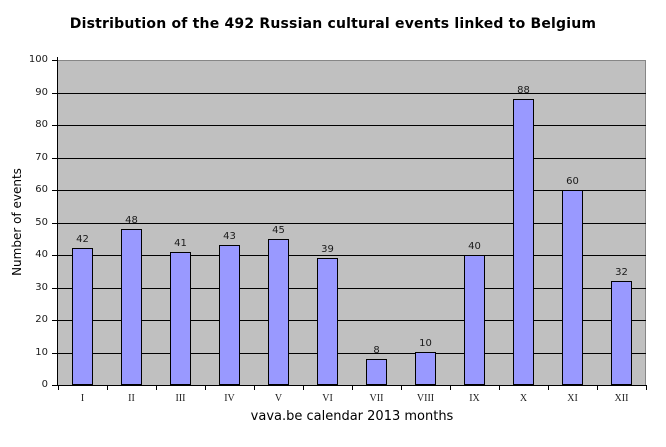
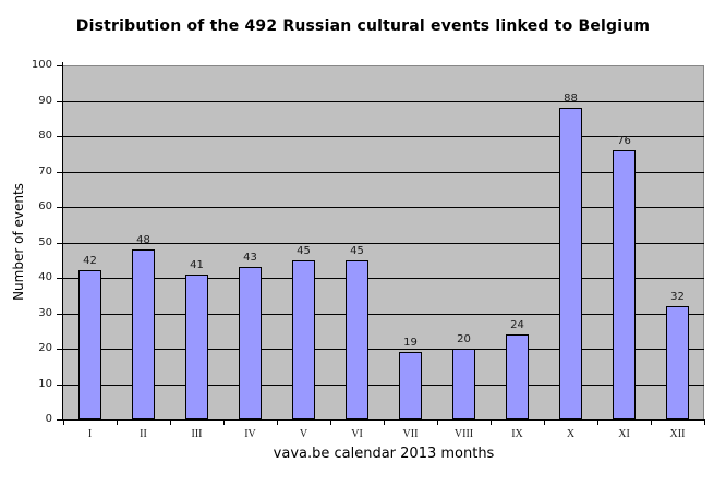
VI: 39 -> 45
VII: 8 -> 19
VIII: 10 -> 20
IX: 40 -> 24
XI: 60 -> 76
